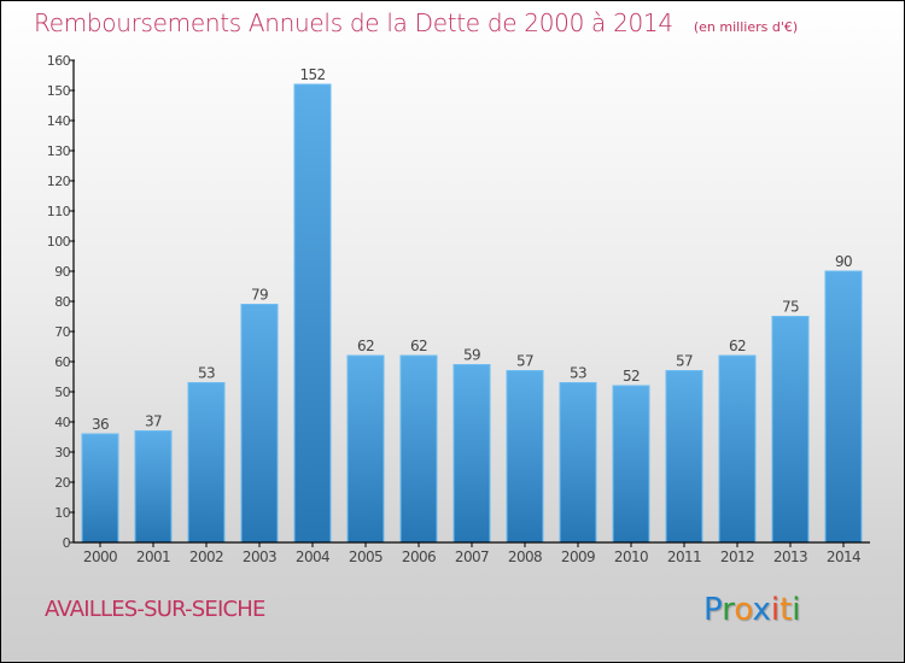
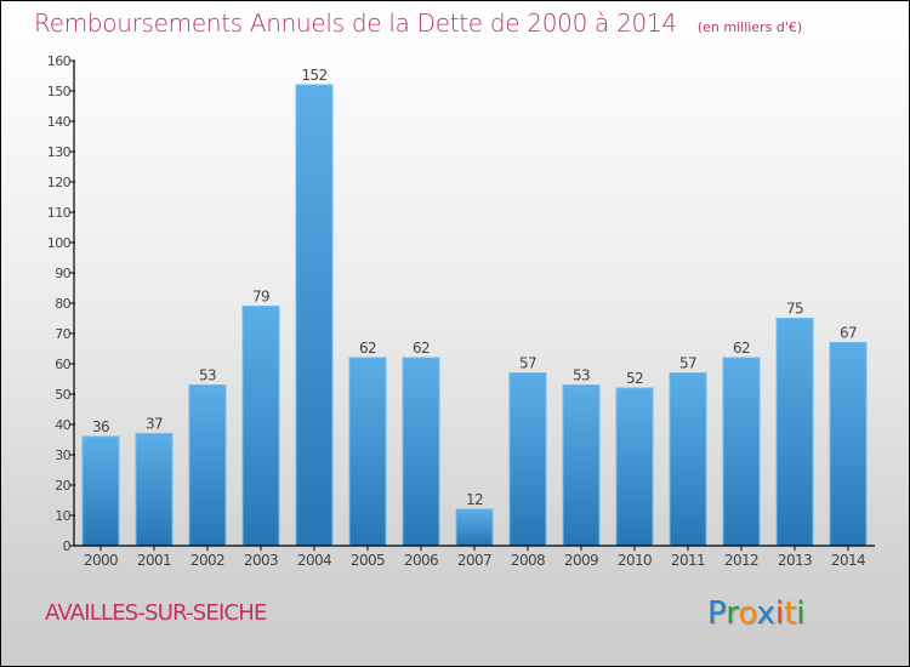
2007: 59 -> 12
2014: 90 -> 67
